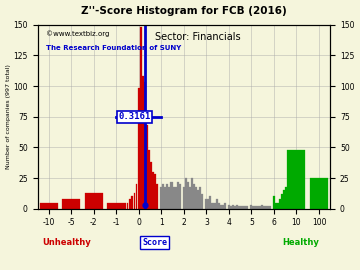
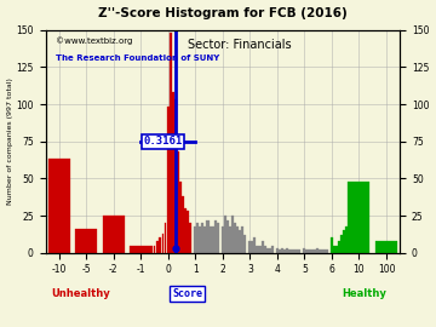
-10: 5 -> 63
-5: 8 -> 16
-2: 13 -> 25
100: 25 -> 8
